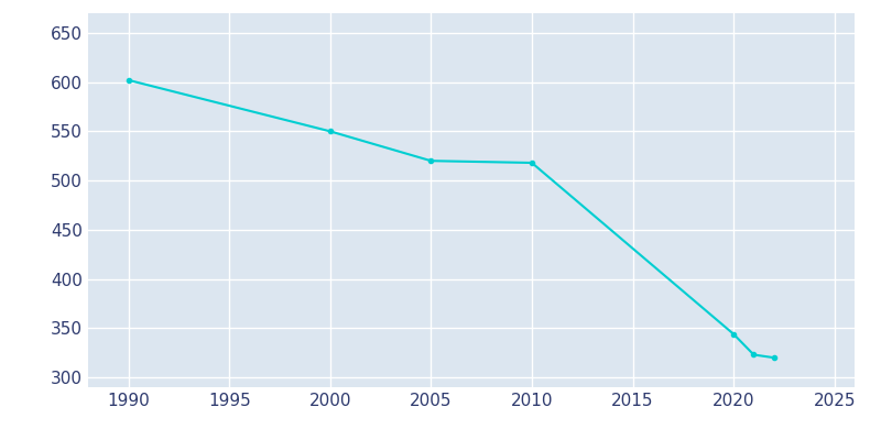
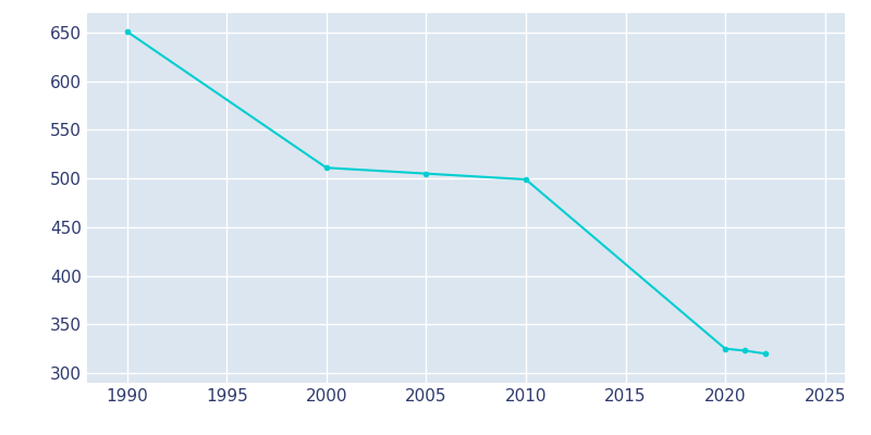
1990: 602 -> 651
2000: 550 -> 511
2005: 520 -> 505
2010: 518 -> 499
2020: 344 -> 325
